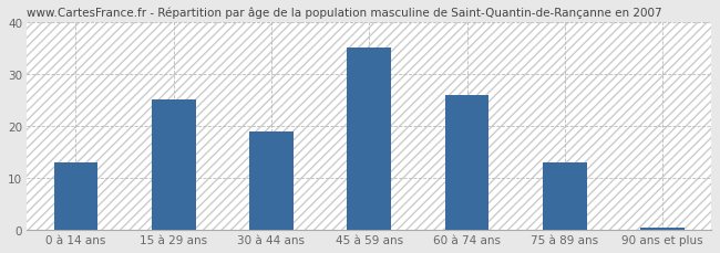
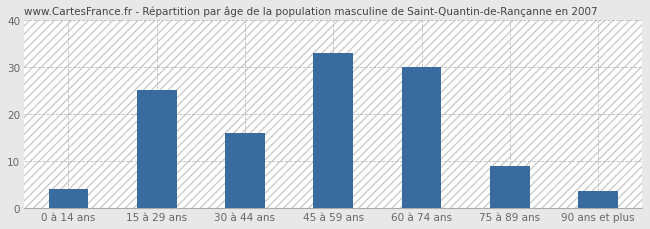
0 à 14 ans: 13.0 -> 4.0
30 à 44 ans: 19.0 -> 16.0
45 à 59 ans: 35.0 -> 33.0
60 à 74 ans: 26.0 -> 30.0
75 à 89 ans: 13.0 -> 9.0
90 ans et plus: 0.5 -> 3.5
